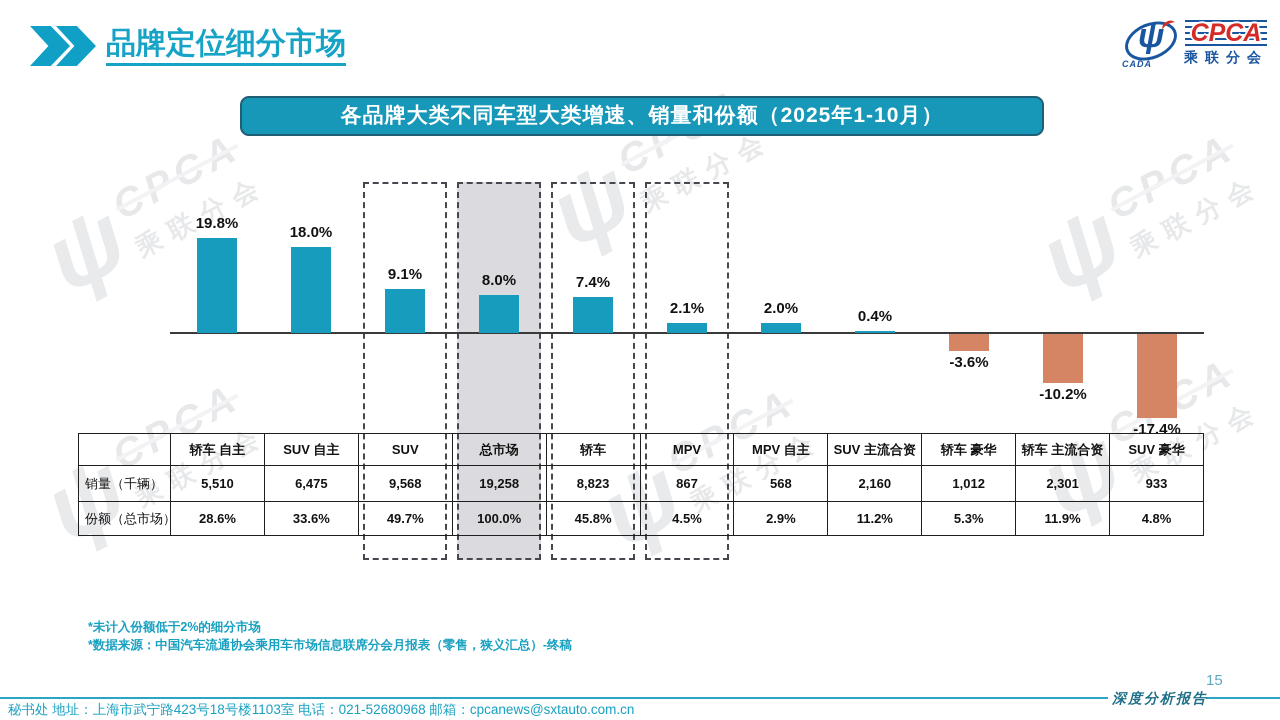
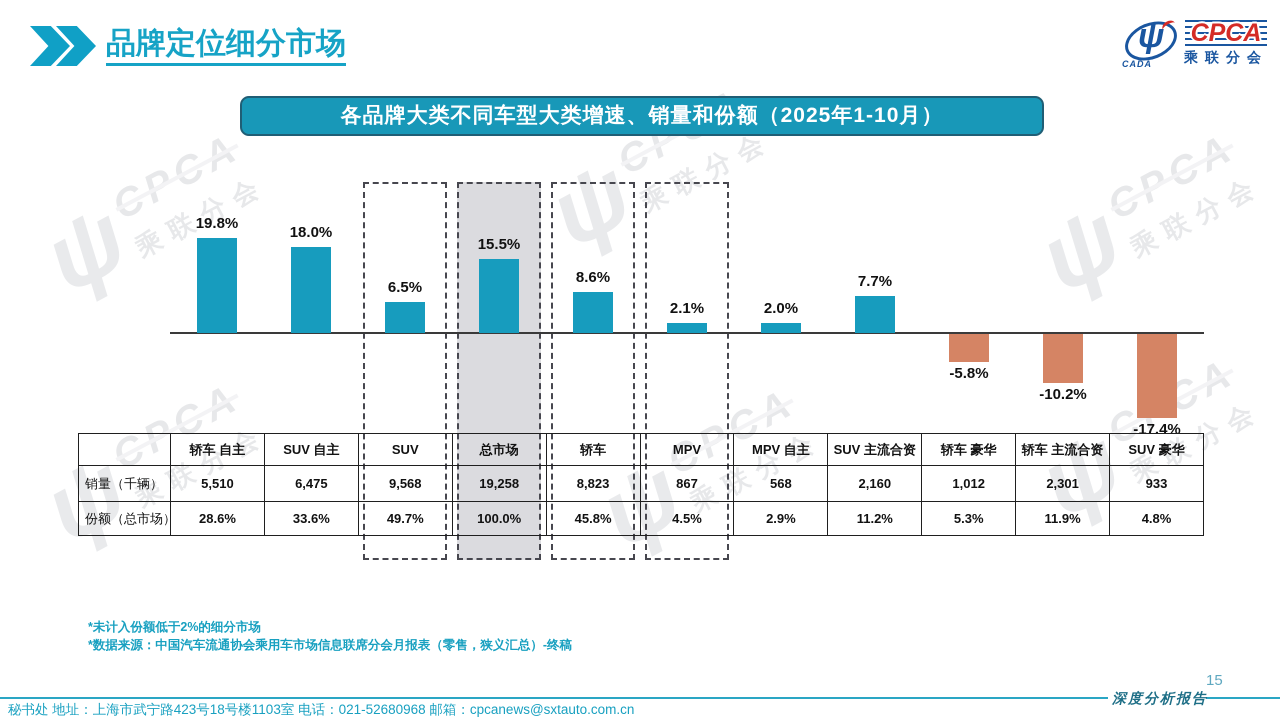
SUV: 9.1% -> 6.5%
总市场: 8.0% -> 15.5%
轿车: 7.4% -> 8.6%
SUV 主流合资: 0.4% -> 7.7%
轿车 豪华: -3.6% -> -5.8%
